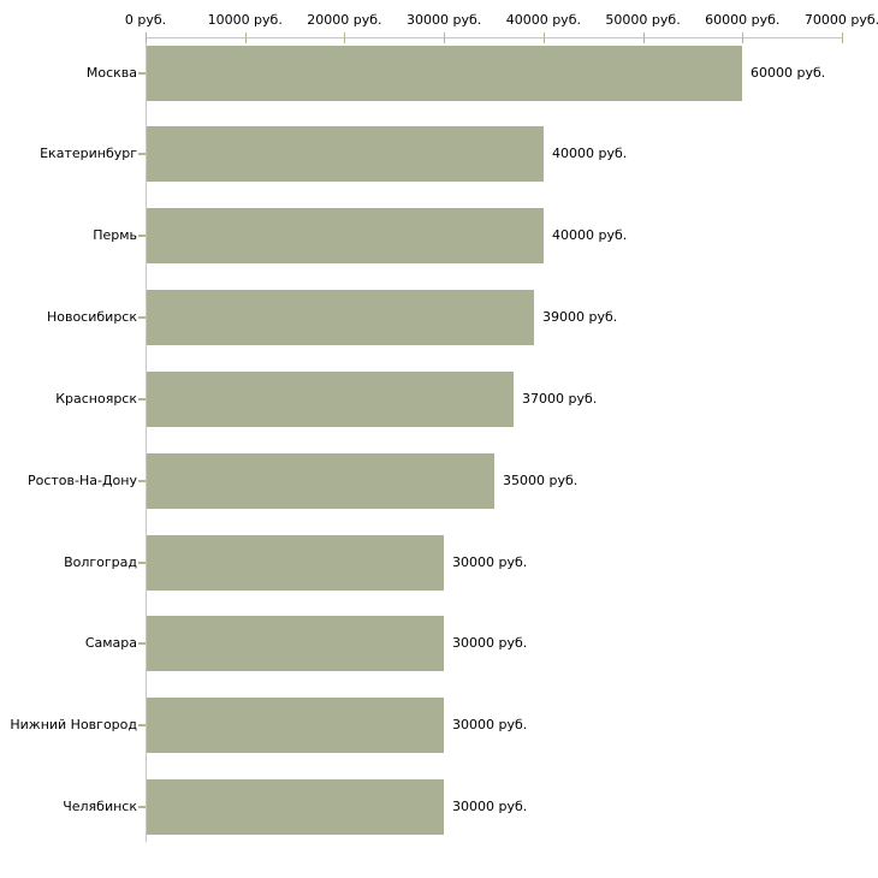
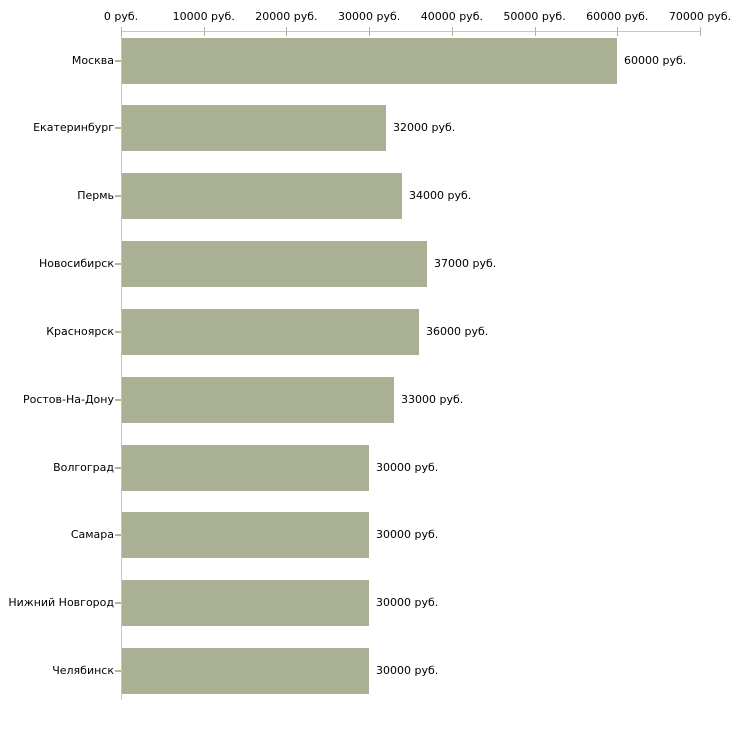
Екатеринбург: 40000 -> 32000
Пермь: 40000 -> 34000
Новосибирск: 39000 -> 37000
Красноярск: 37000 -> 36000
Ростов-На-Дону: 35000 -> 33000
